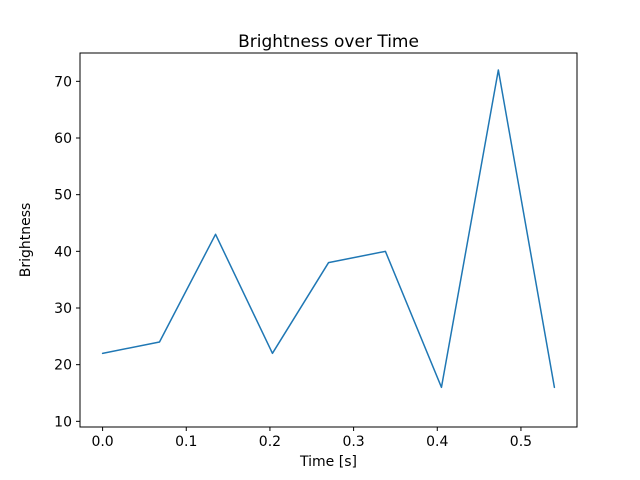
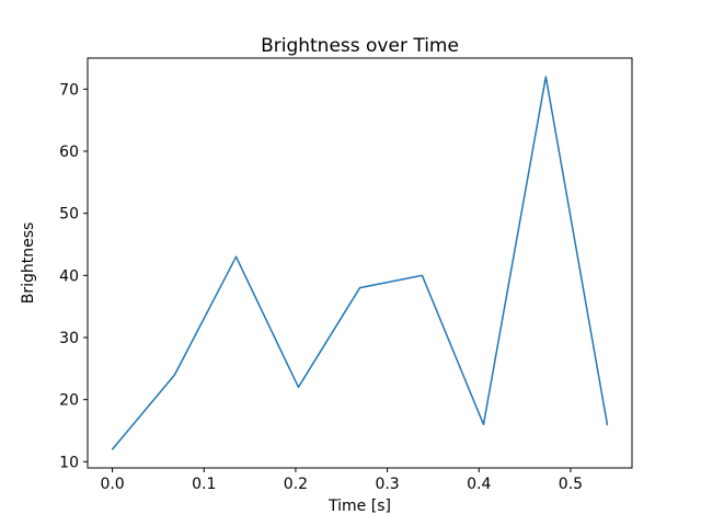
0.0: 22 -> 12
